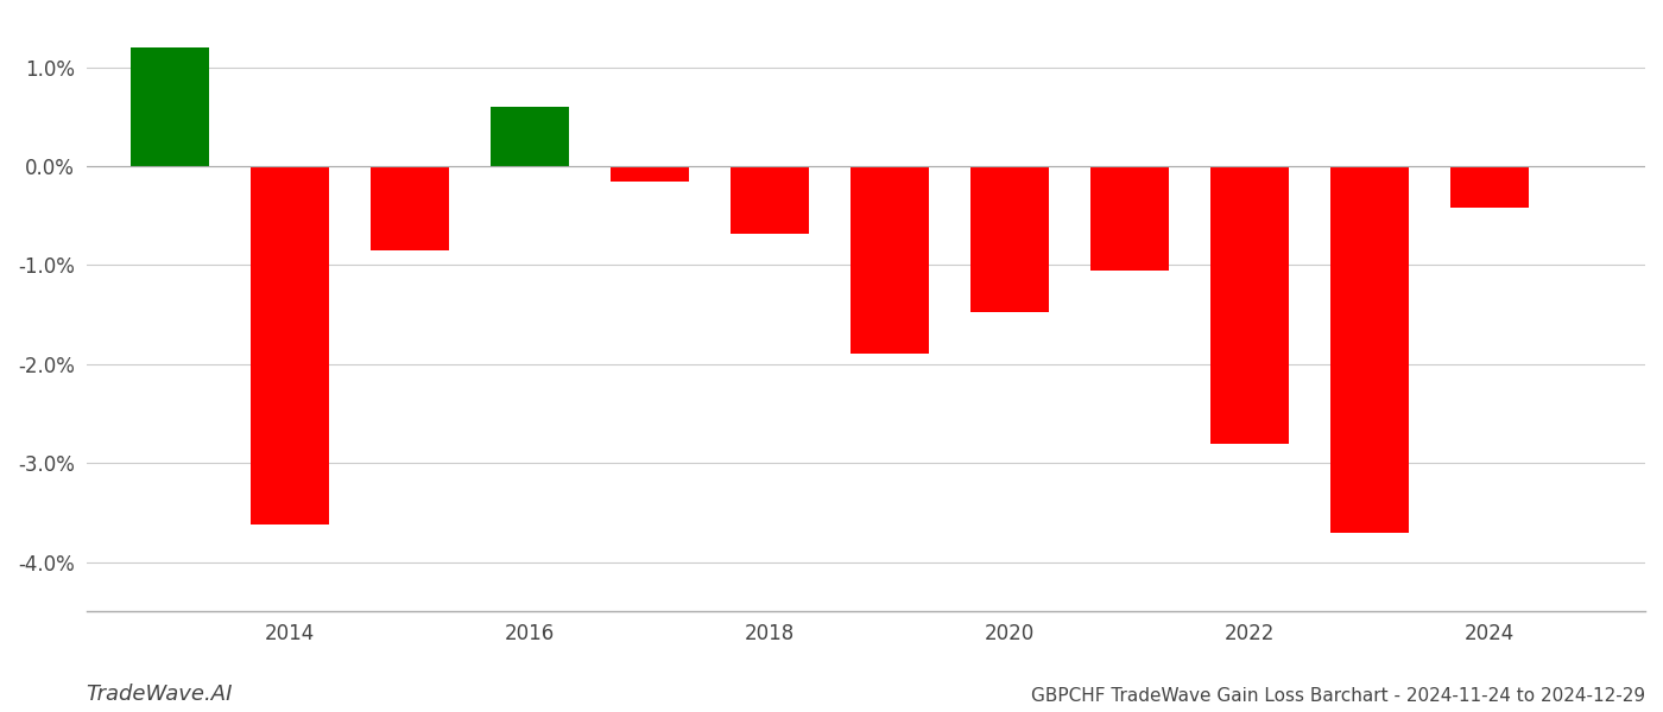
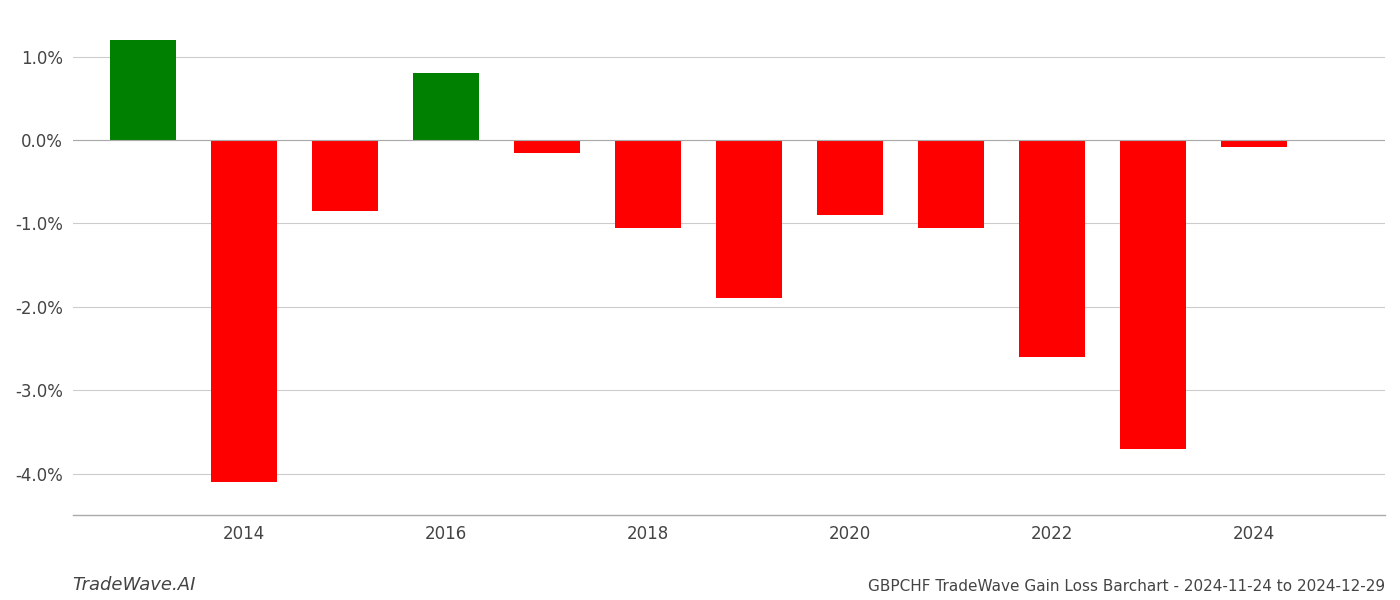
2014: -3.62% -> -4.10%
2016: 0.60% -> 0.80%
2018: -0.68% -> -1.05%
2020: -1.48% -> -0.90%
2022: -2.80% -> -2.60%
2024: -0.42% -> -0.08%
